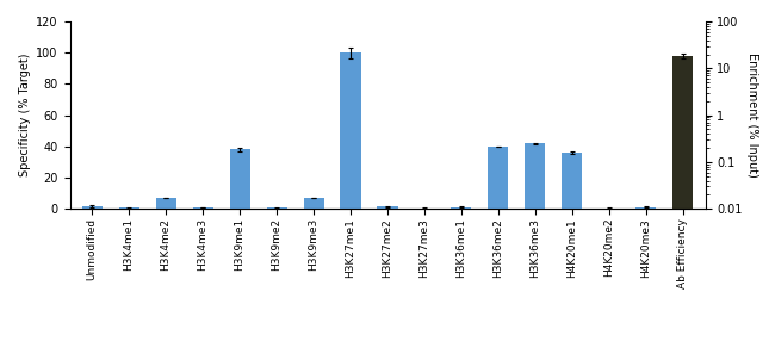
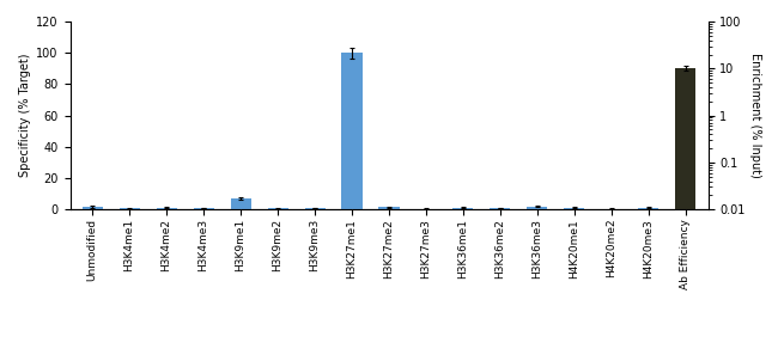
H3K4me2: 7 -> 1
H3K9me1: 38 -> 7
H3K9me3: 7 -> 1
H3K36me2: 40 -> 1
H3K36me3: 42 -> 2
H4K20me1: 36 -> 1
Ab Efficiency: 98 -> 90
